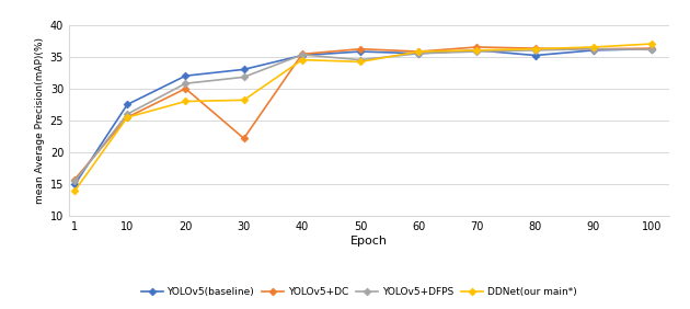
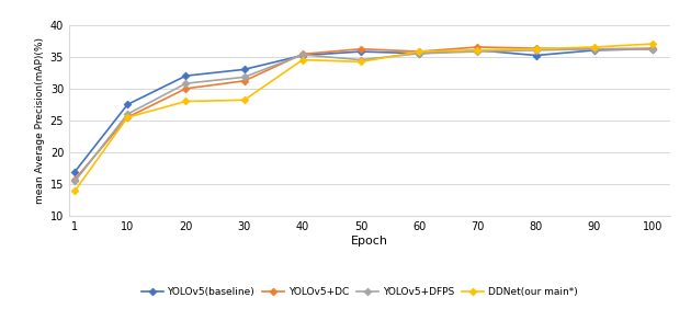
YOLOv5(baseline)/1: 15.0 -> 17.0
YOLOv5+DC/30: 22.2 -> 31.2
